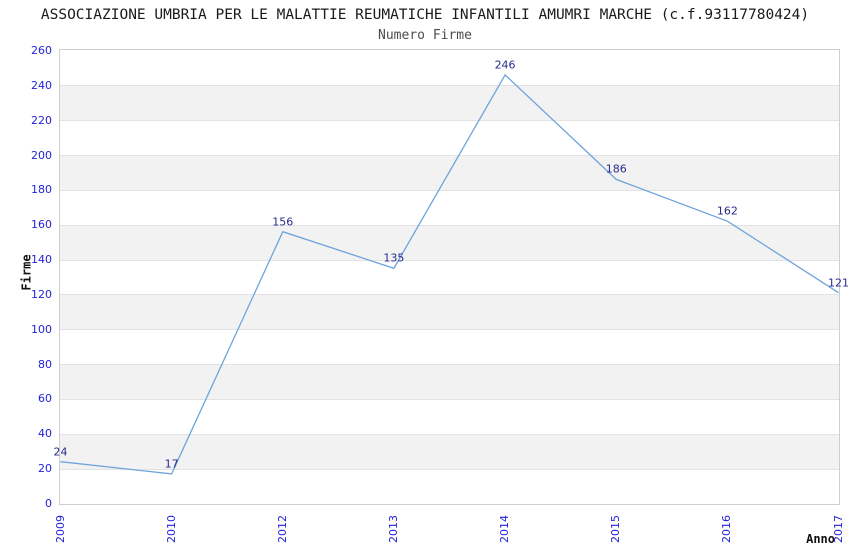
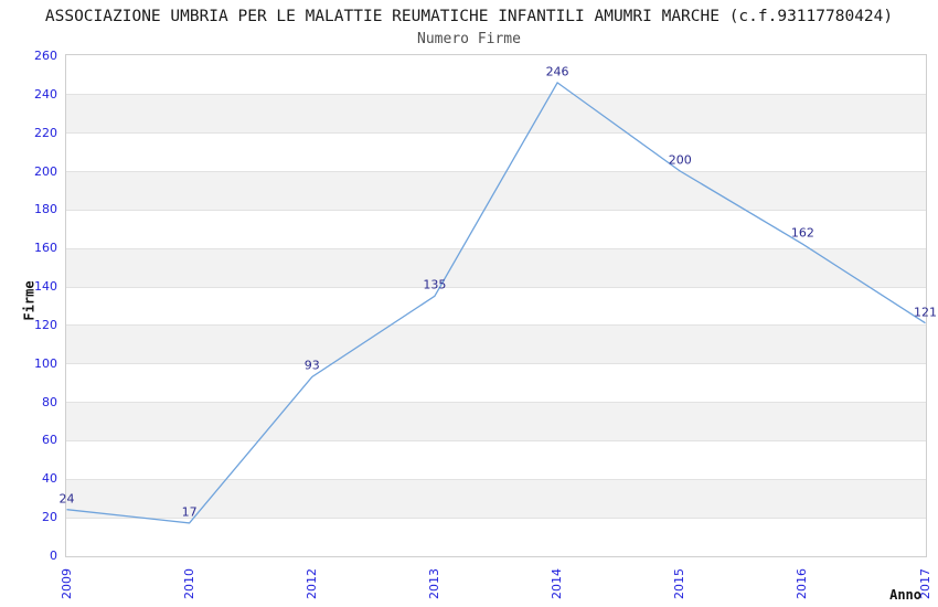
2012: 156 -> 93
2015: 186 -> 200
